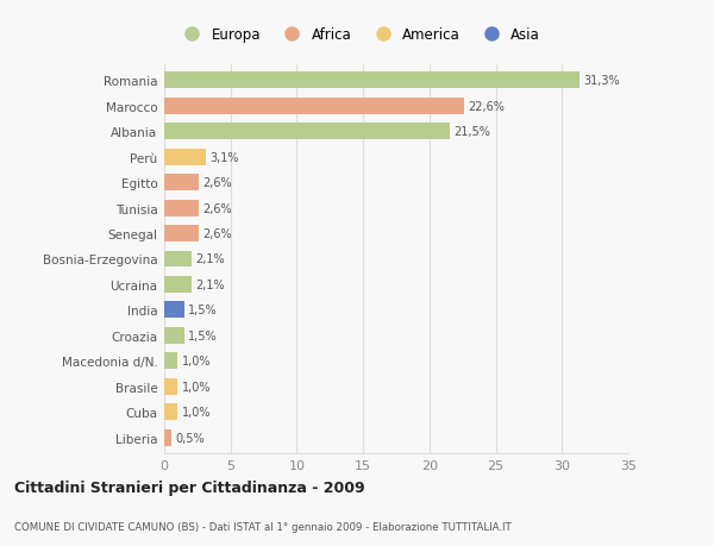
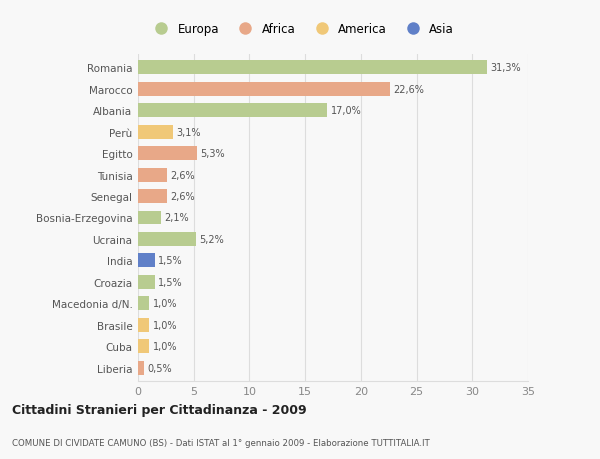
Albania: 21,5% -> 17,0%
Egitto: 2,6% -> 5,3%
Ucraina: 2,1% -> 5,2%
